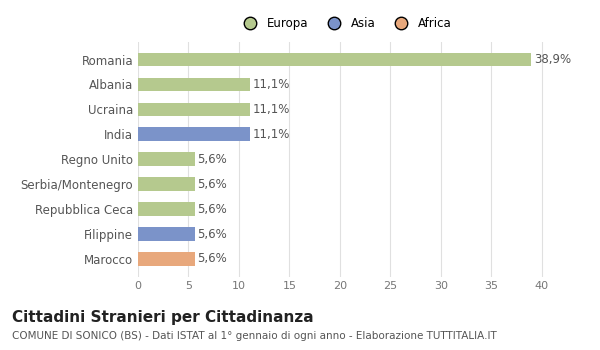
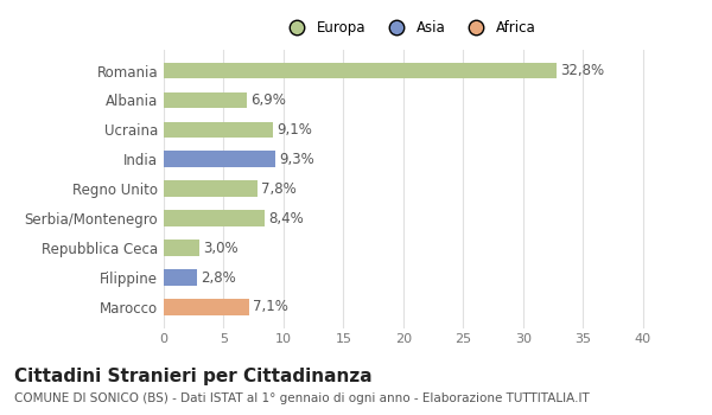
Romania: 38,9% -> 32,8%
Albania: 11,1% -> 6,9%
Ucraina: 11,1% -> 9,1%
India: 11,1% -> 9,3%
Regno Unito: 5,6% -> 7,8%
Serbia/Montenegro: 5,6% -> 8,4%
Repubblica Ceca: 5,6% -> 3,0%
Filippine: 5,6% -> 2,8%
Marocco: 5,6% -> 7,1%
